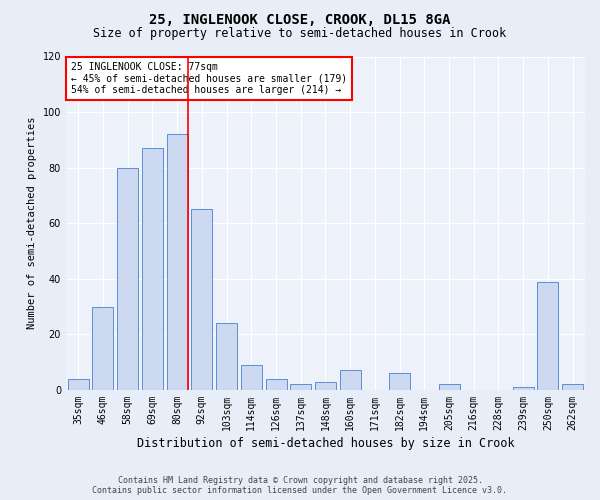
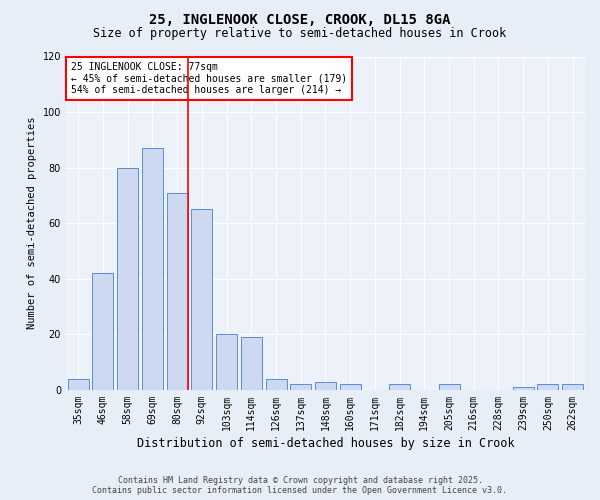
46sqm: 30 -> 42
80sqm: 92 -> 71
103sqm: 24 -> 20
114sqm: 9 -> 19
160sqm: 7 -> 2
182sqm: 6 -> 2
250sqm: 39 -> 2
